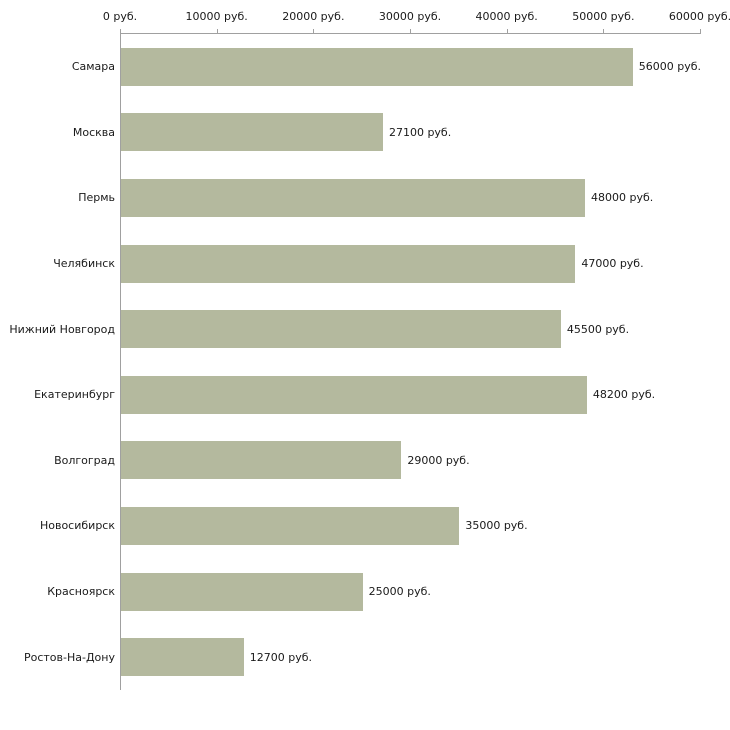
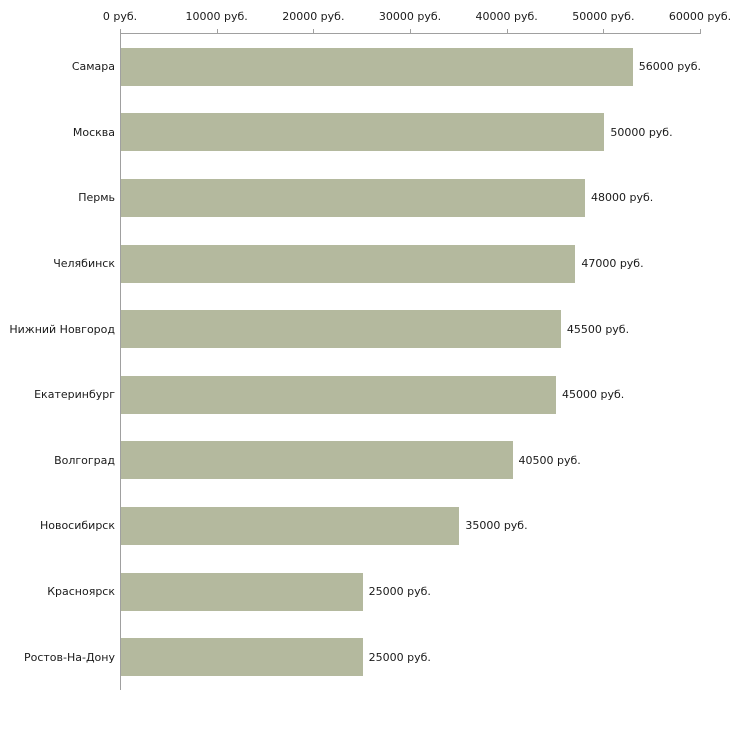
Москва: 27100 -> 50000
Екатеринбург: 48200 -> 45000
Волгоград: 29000 -> 40500
Ростов-На-Дону: 12700 -> 25000
